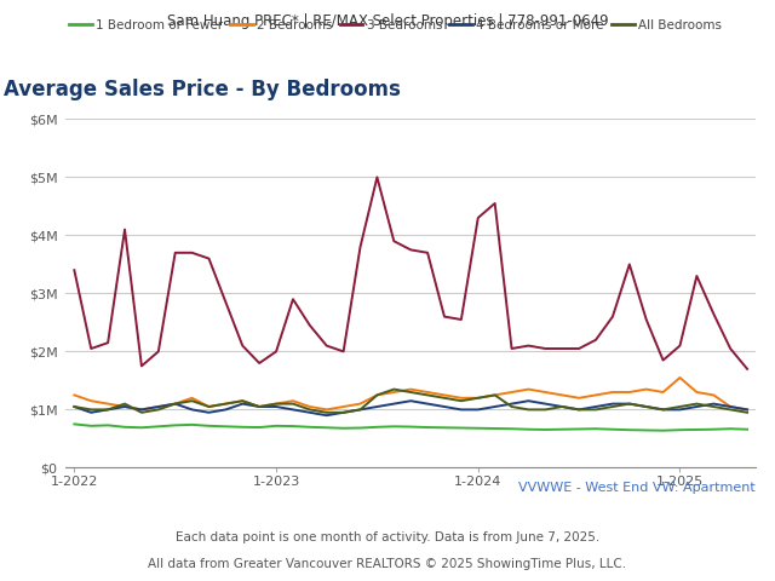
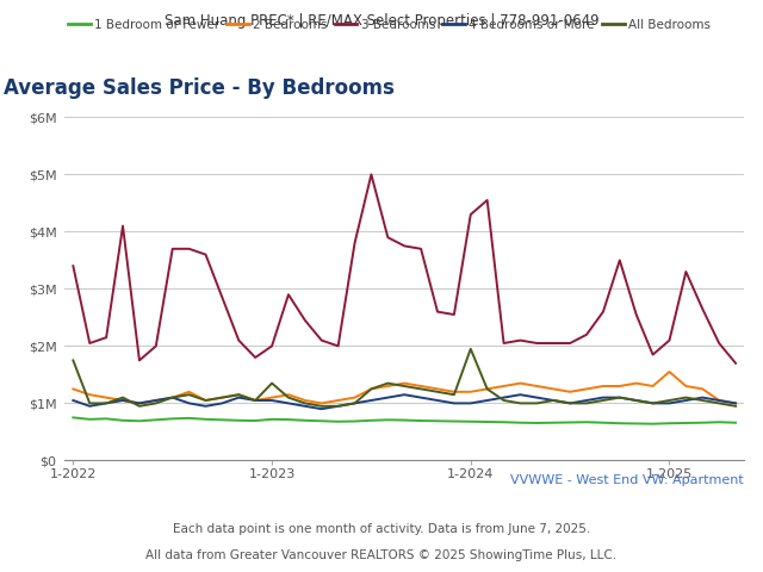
All Bedrooms/1-2022: $1.05M -> $1.75M
All Bedrooms/1-2023: $1.10M -> $1.35M
All Bedrooms/1-2024: $1.20M -> $1.95M
